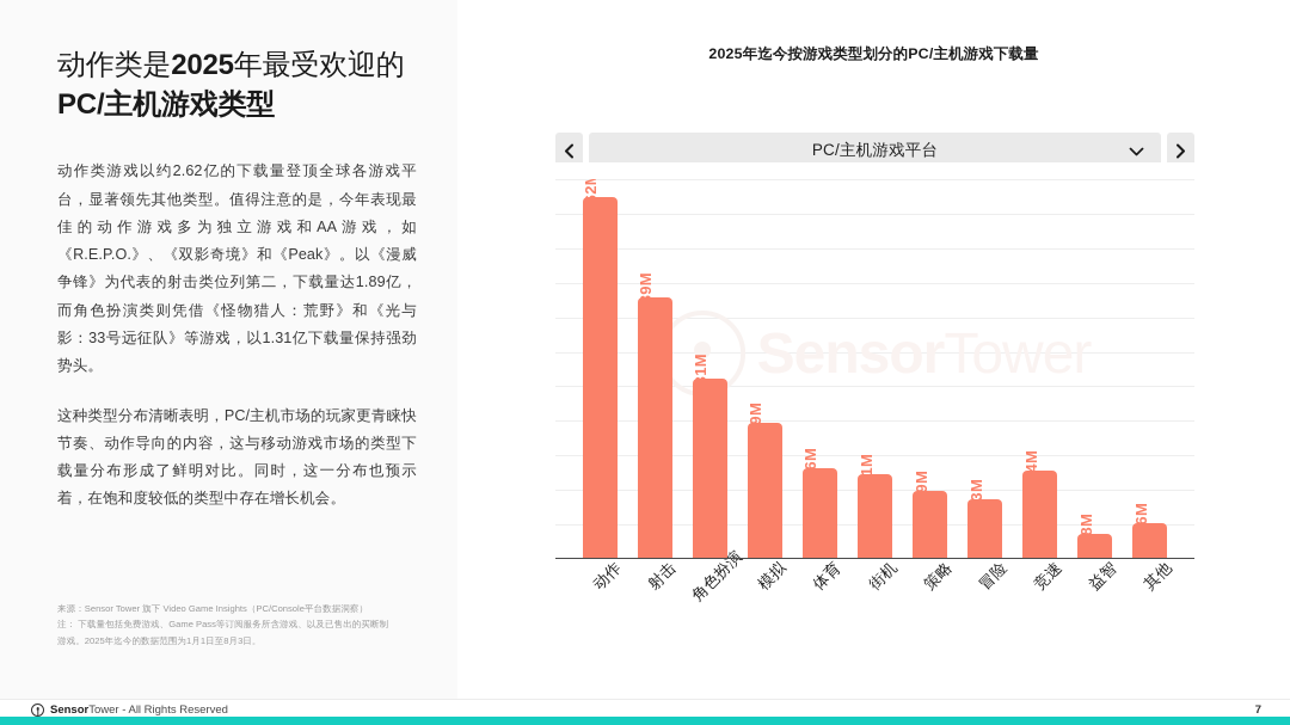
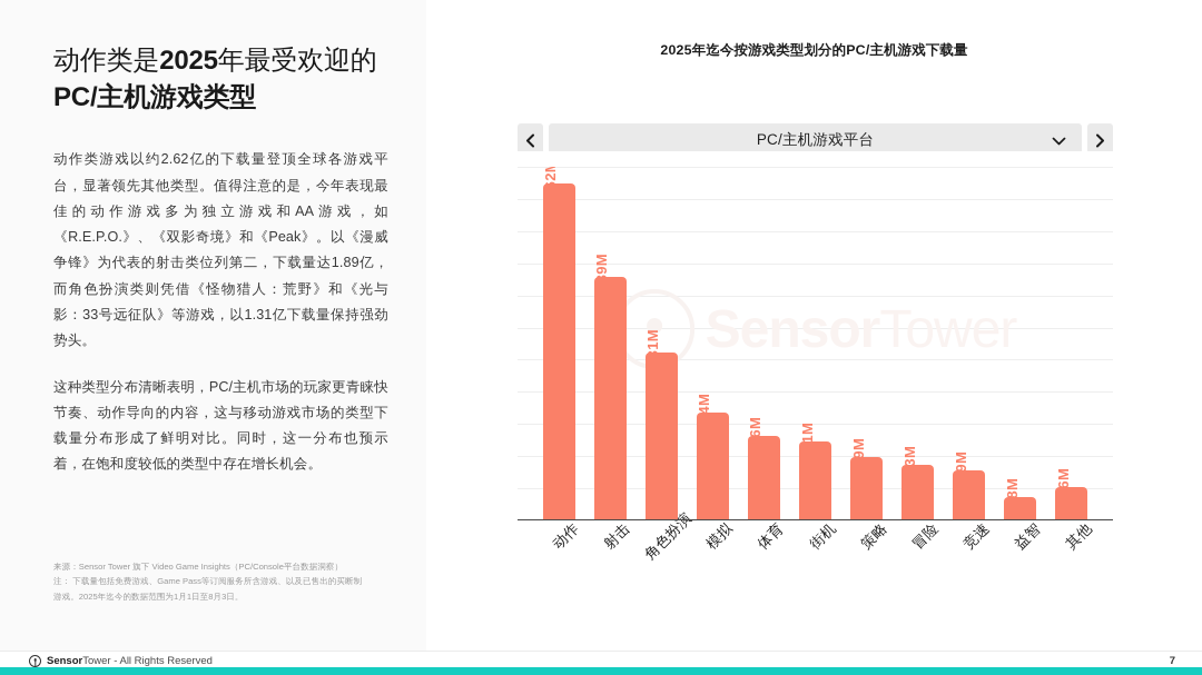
模拟: 99M -> 84M
竞速: 64M -> 39M
